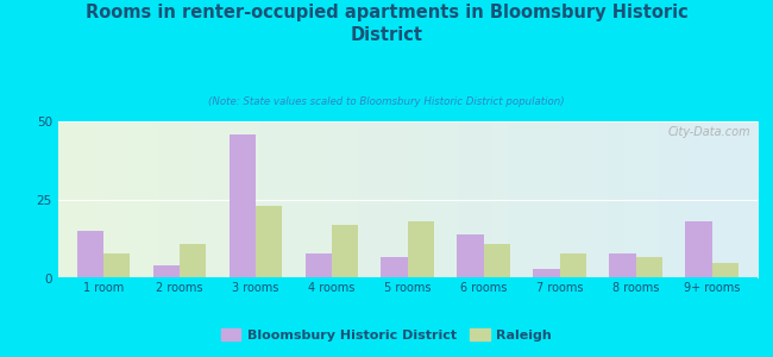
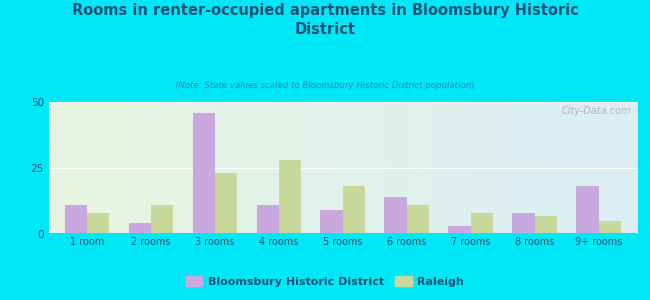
Bloomsbury Historic District/1 room: 15 -> 11
Bloomsbury Historic District/4 rooms: 8 -> 11
Raleigh/4 rooms: 17 -> 28
Bloomsbury Historic District/5 rooms: 7 -> 9
